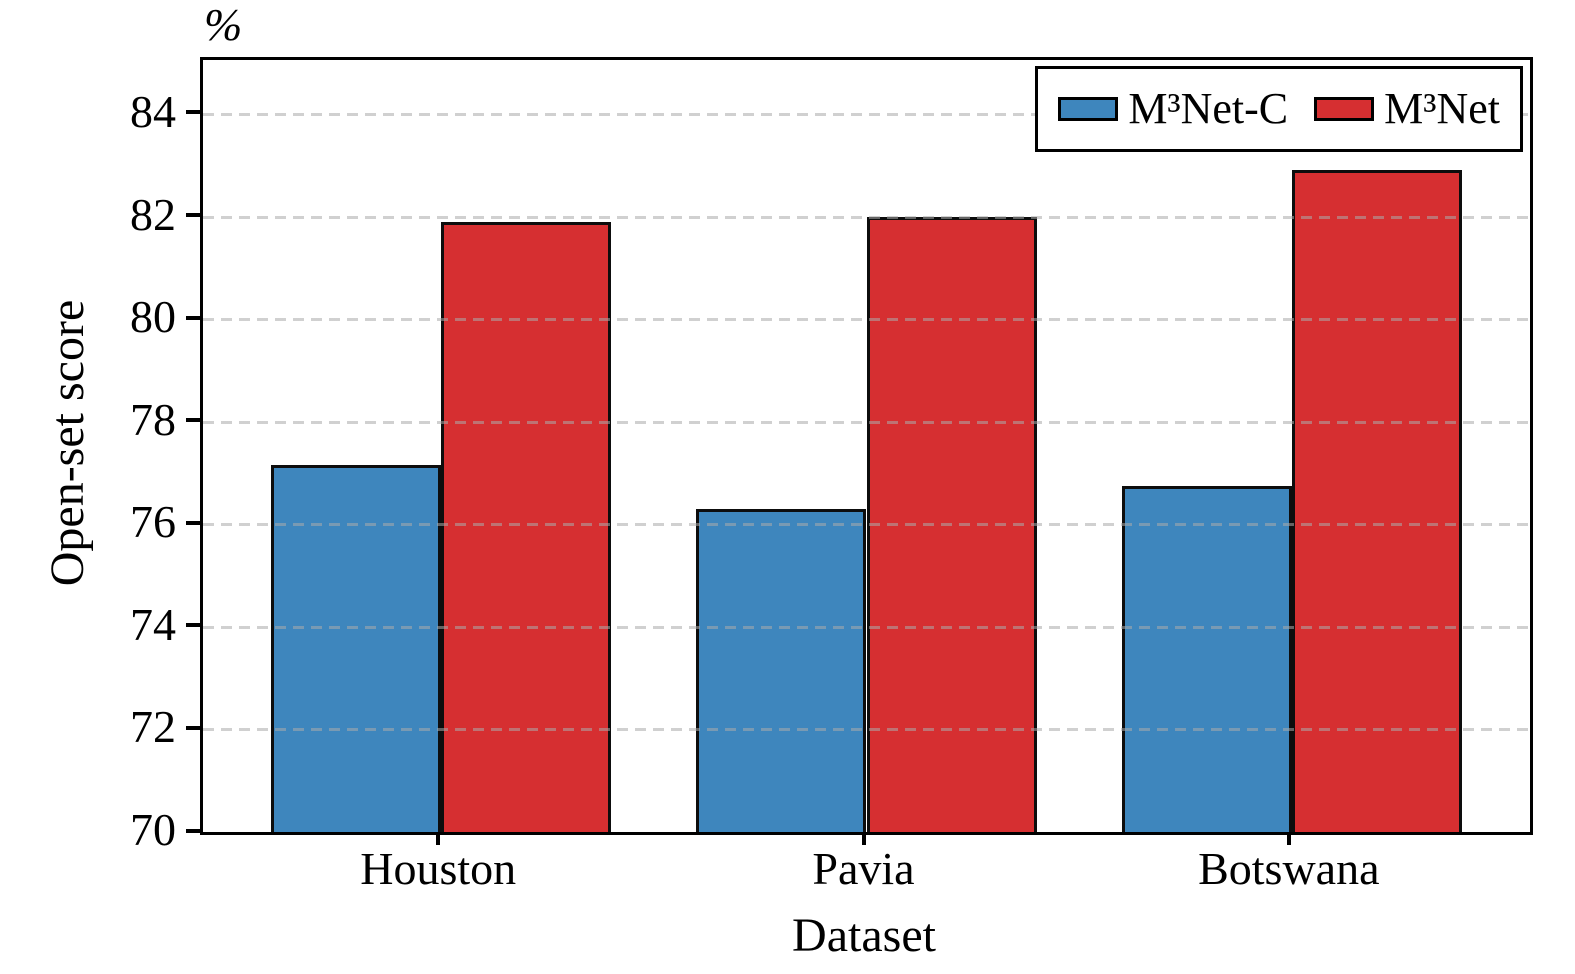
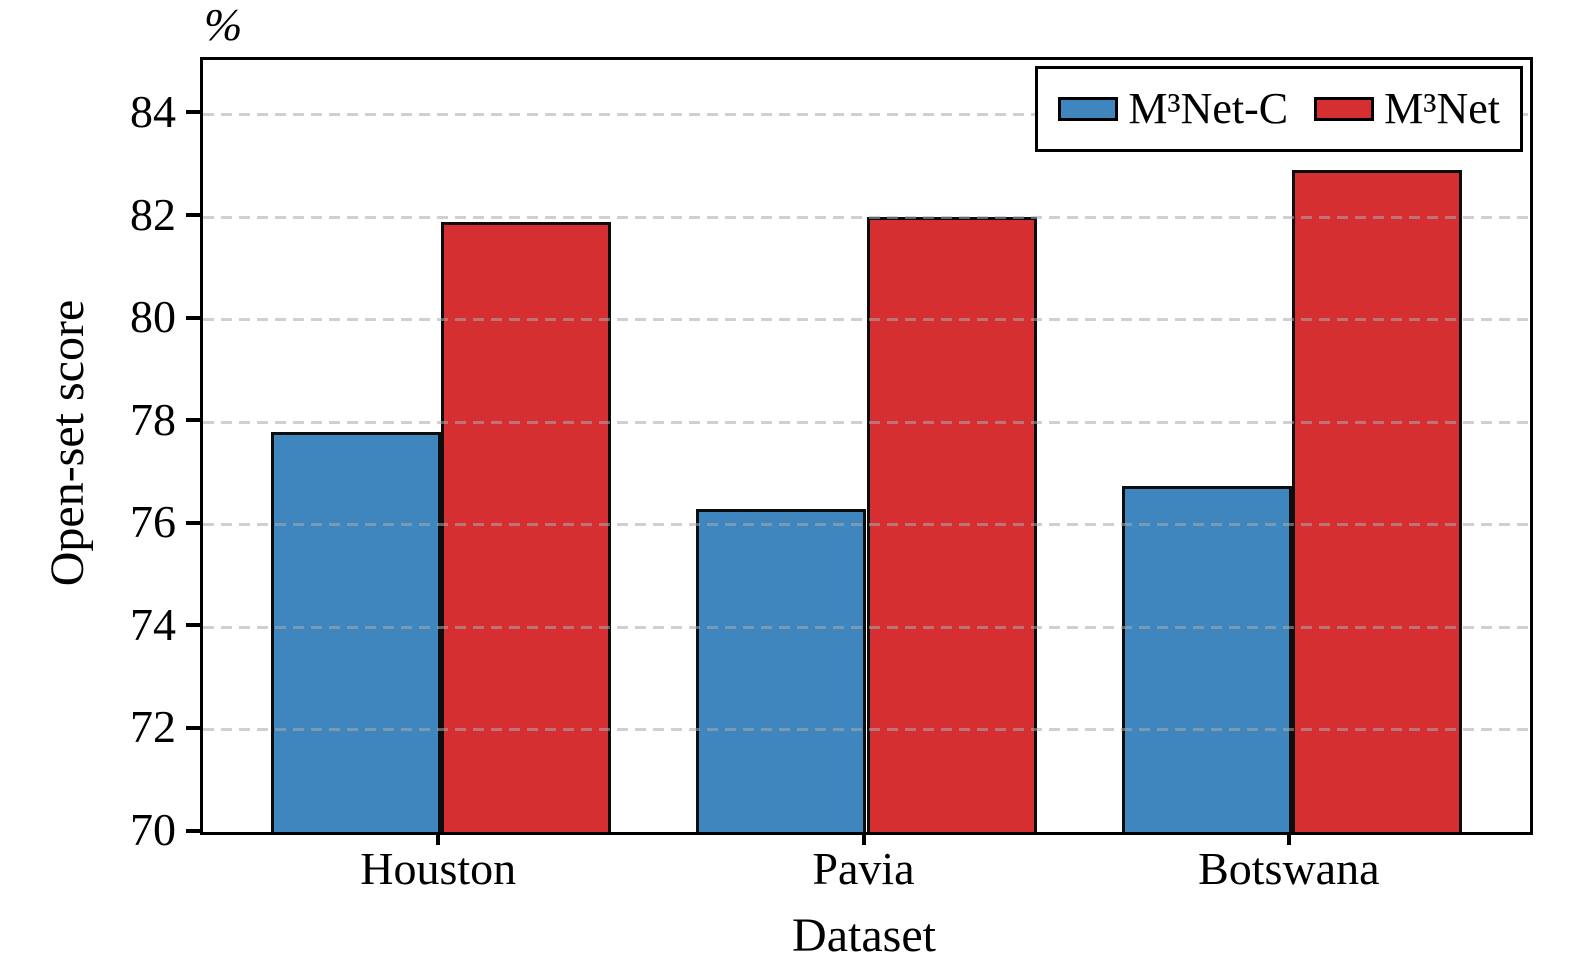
M³Net-C/Houston: 77.2 -> 77.8
